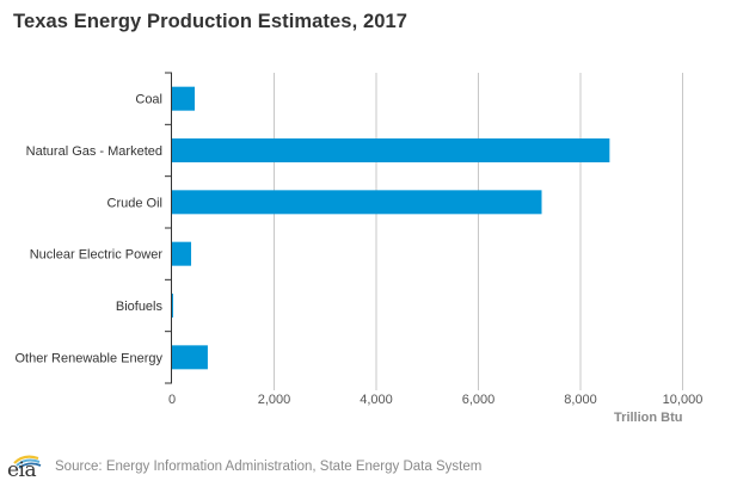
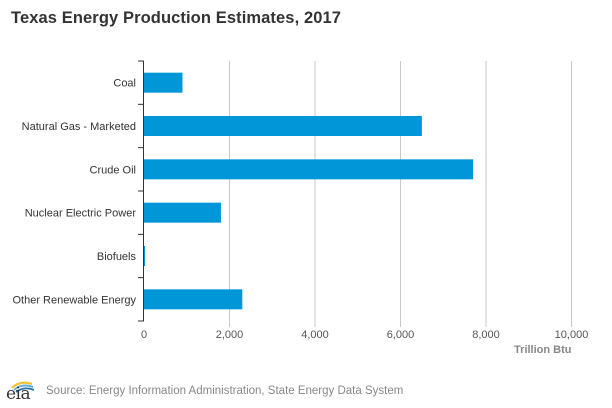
Coal: 400 -> 900
Natural Gas - Marketed: 8600 -> 6500
Crude Oil: 7200 -> 7700
Nuclear Electric Power: 400 -> 1800
Other Renewable Energy: 700 -> 2300
